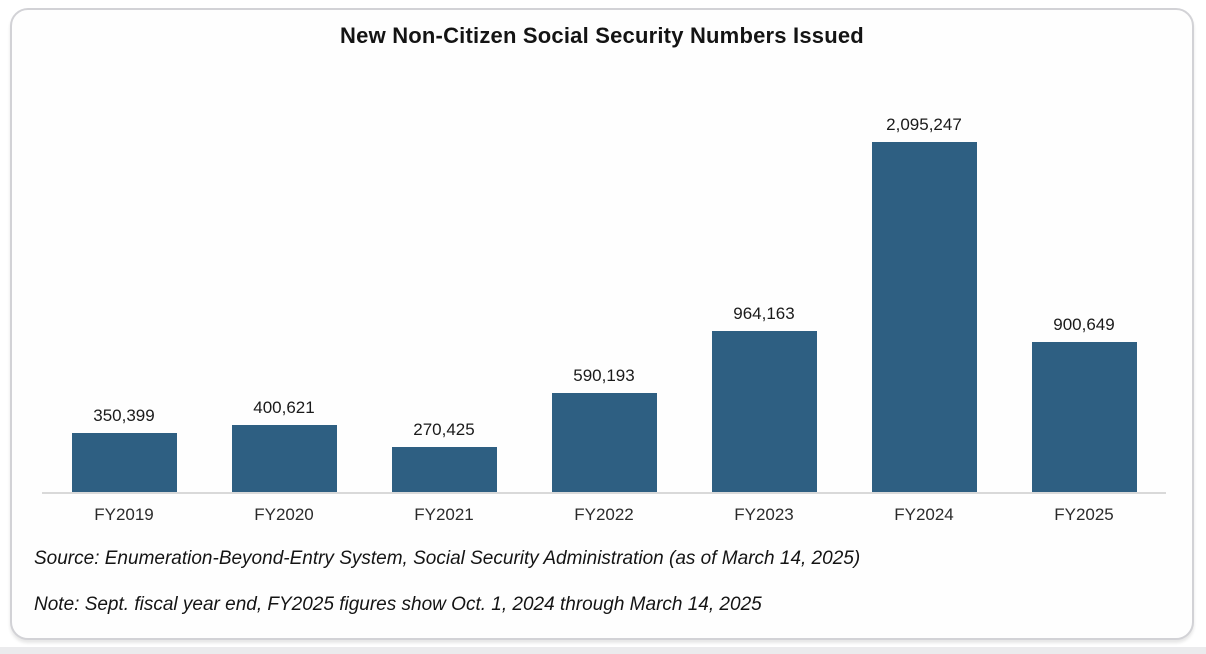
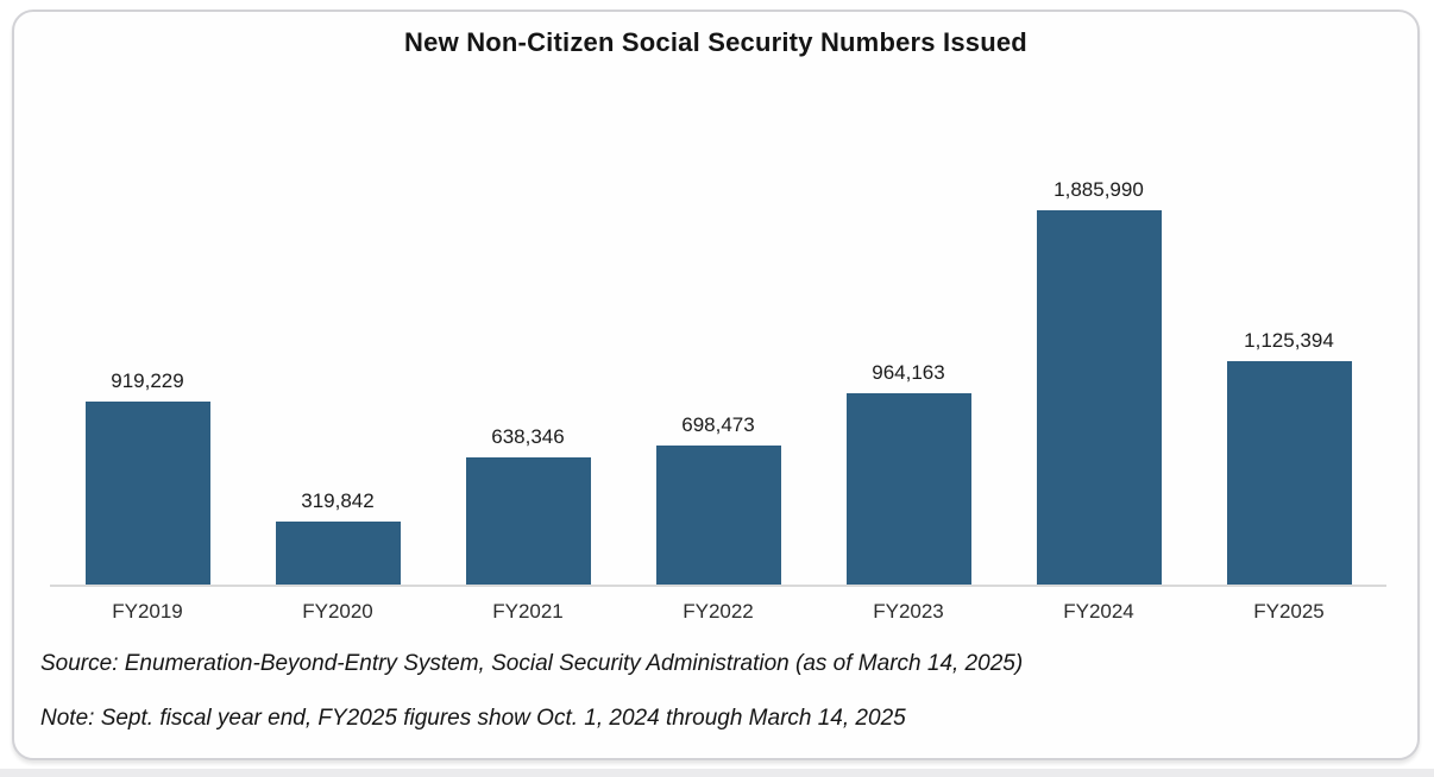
FY2019: 350,399 -> 919,229
FY2020: 400,621 -> 319,842
FY2021: 270,425 -> 638,346
FY2022: 590,193 -> 698,473
FY2024: 2,095,247 -> 1,885,990
FY2025: 900,649 -> 1,125,394
